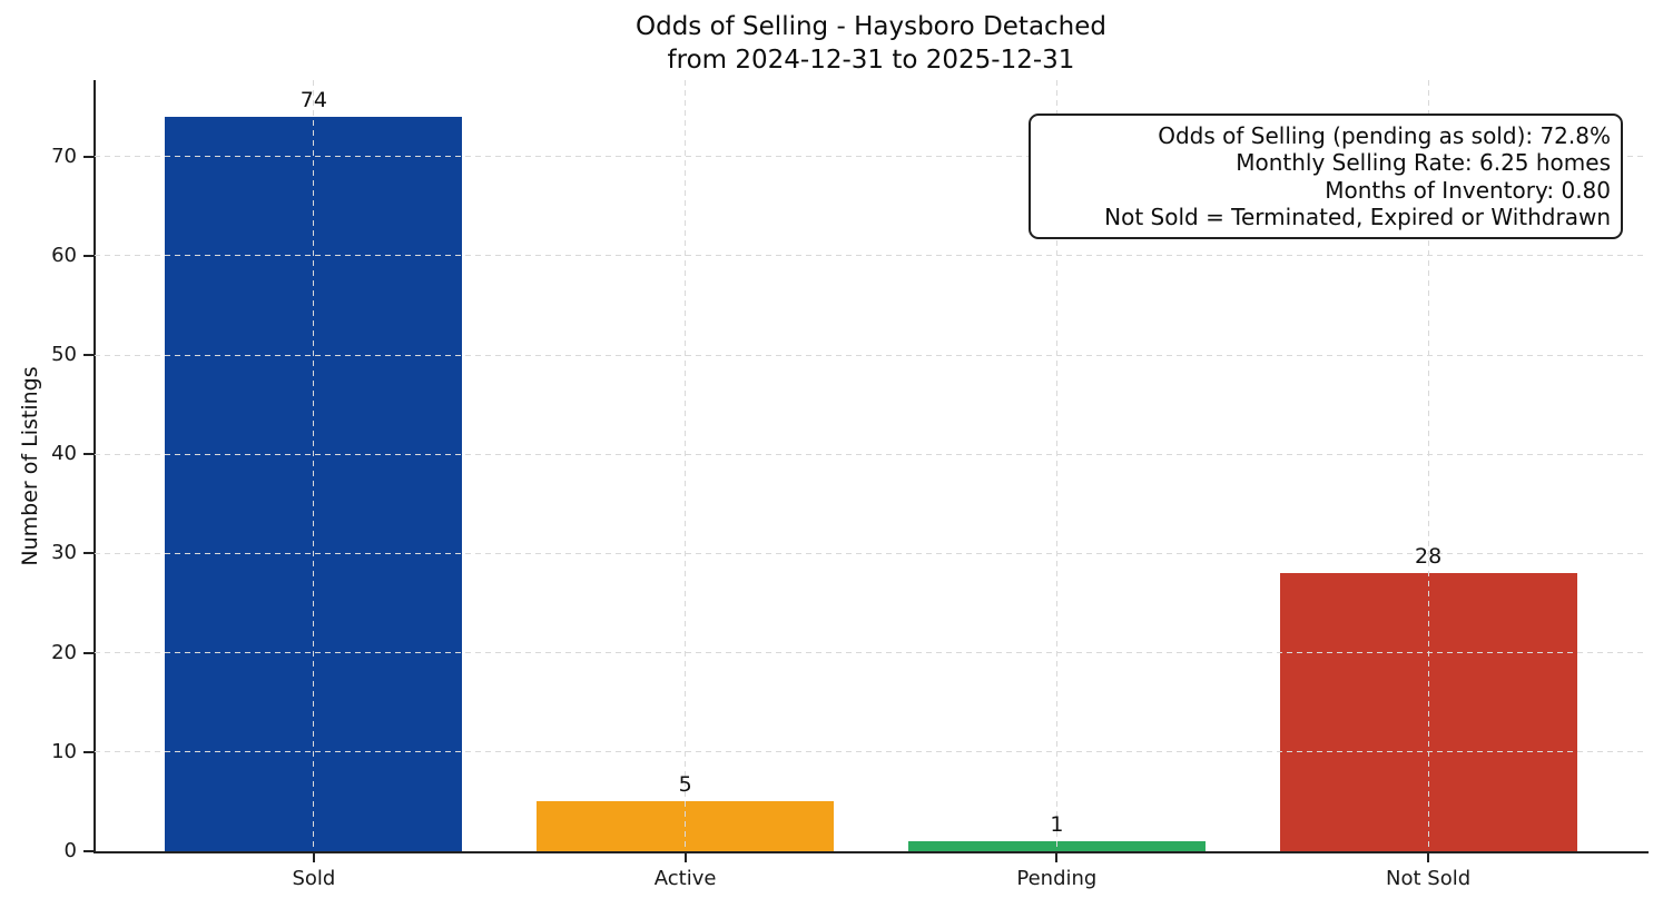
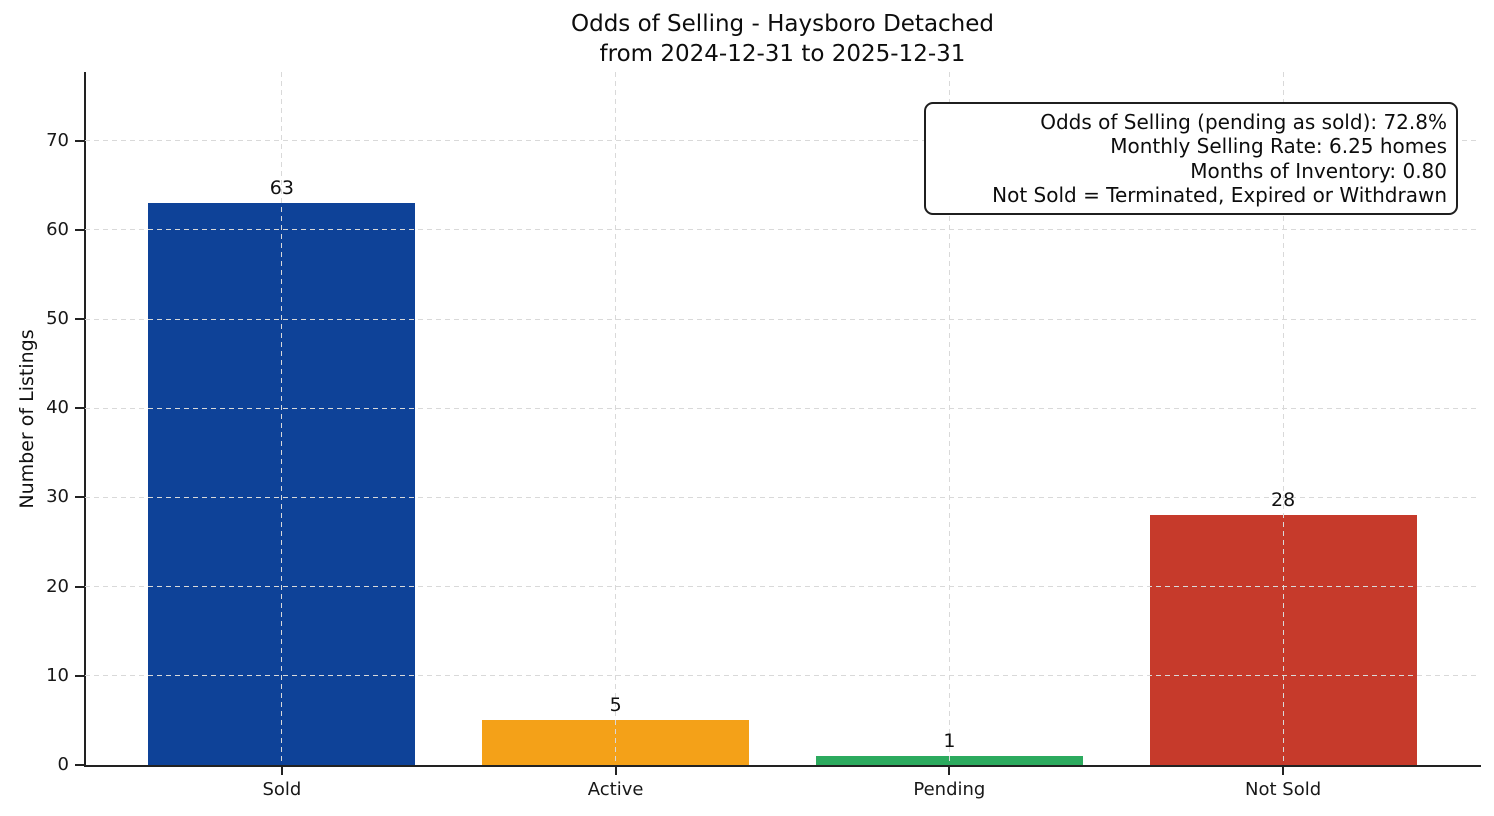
Sold: 74 -> 63
